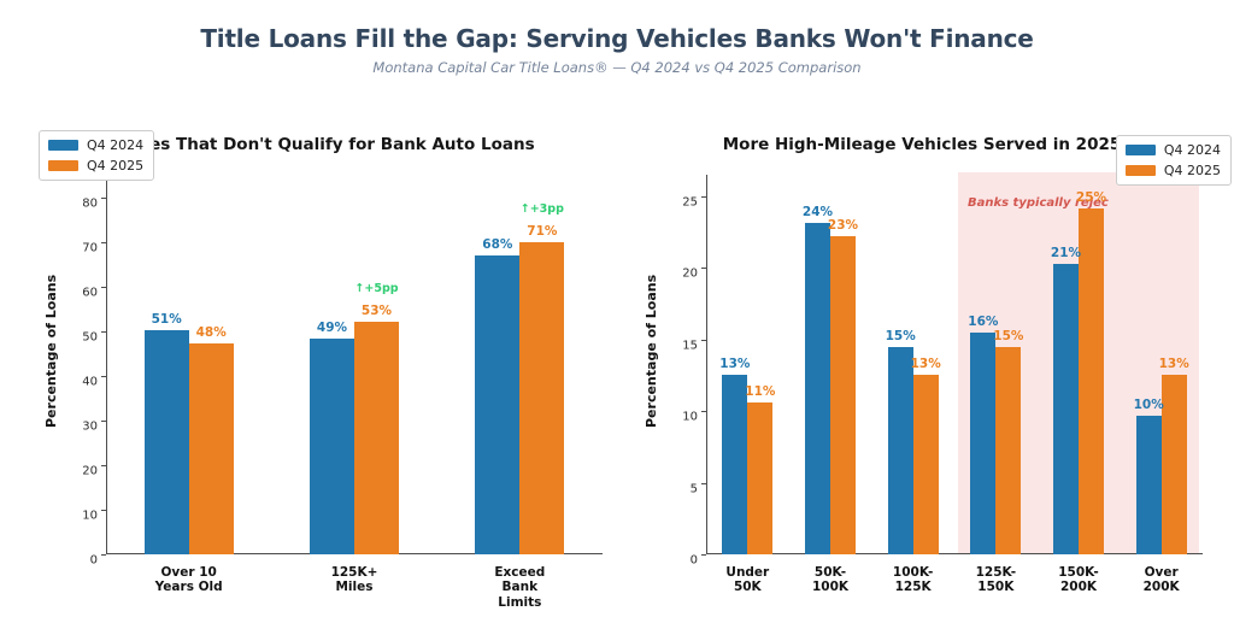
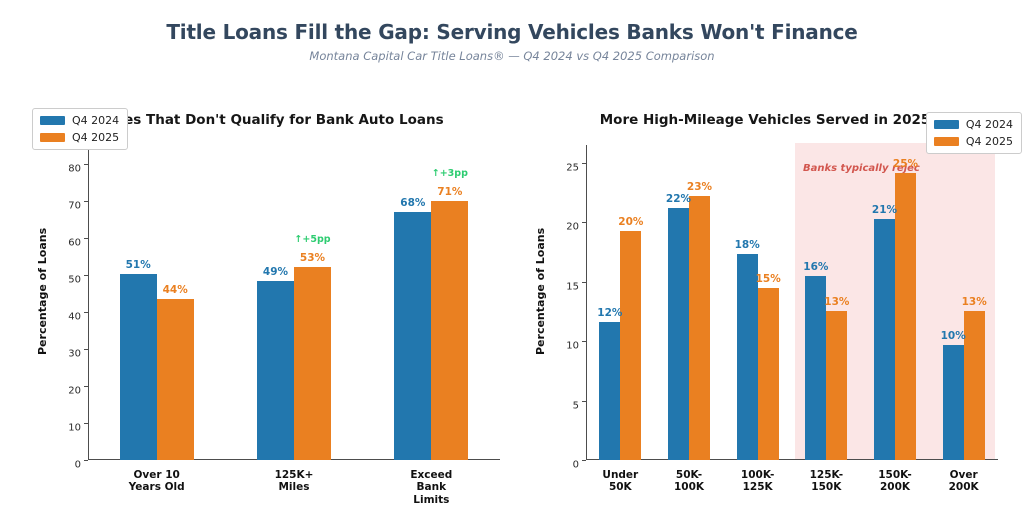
Vehicles That Don't Qualify for Bank Auto Loans/Q4 2025/Over 10 Years Old: 48% -> 44%
More High-Mileage Vehicles Served in 2025/Q4 2024/Under 50K: 13% -> 12%
More High-Mileage Vehicles Served in 2025/Q4 2025/Under 50K: 11% -> 20%
More High-Mileage Vehicles Served in 2025/Q4 2024/50K- 100K: 24% -> 22%
More High-Mileage Vehicles Served in 2025/Q4 2024/100K- 125K: 15% -> 18%
More High-Mileage Vehicles Served in 2025/Q4 2025/100K- 125K: 13% -> 15%
More High-Mileage Vehicles Served in 2025/Q4 2025/125K- 150K: 15% -> 13%
